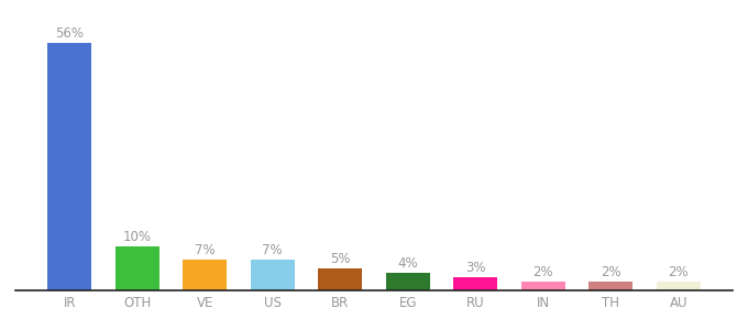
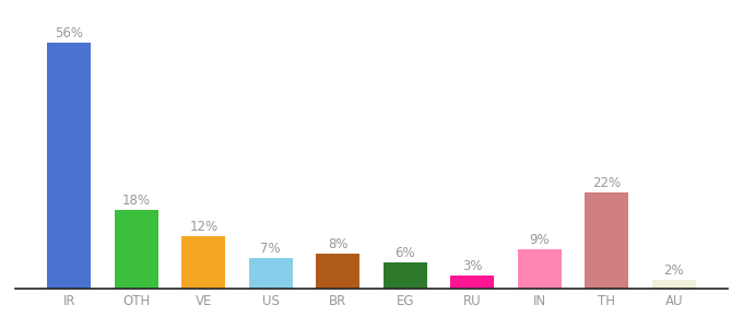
OTH: 10% -> 18%
VE: 7% -> 12%
BR: 5% -> 8%
EG: 4% -> 6%
IN: 2% -> 9%
TH: 2% -> 22%
